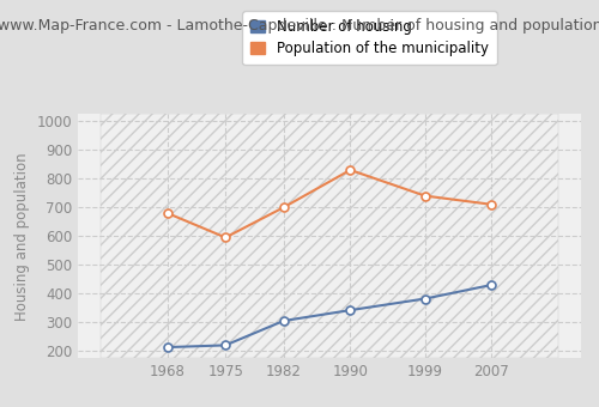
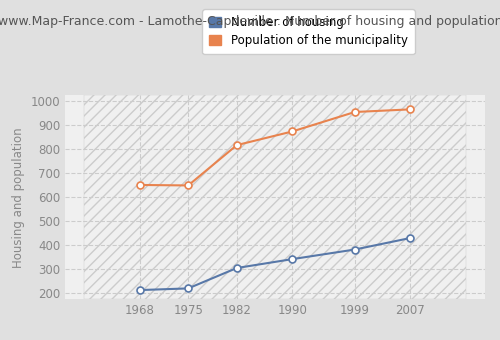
Population of the municipality/1968: 680 -> 651
Population of the municipality/1975: 595 -> 649
Population of the municipality/1982: 700 -> 817
Population of the municipality/1990: 830 -> 874
Population of the municipality/1999: 740 -> 955
Population of the municipality/2007: 710 -> 966
